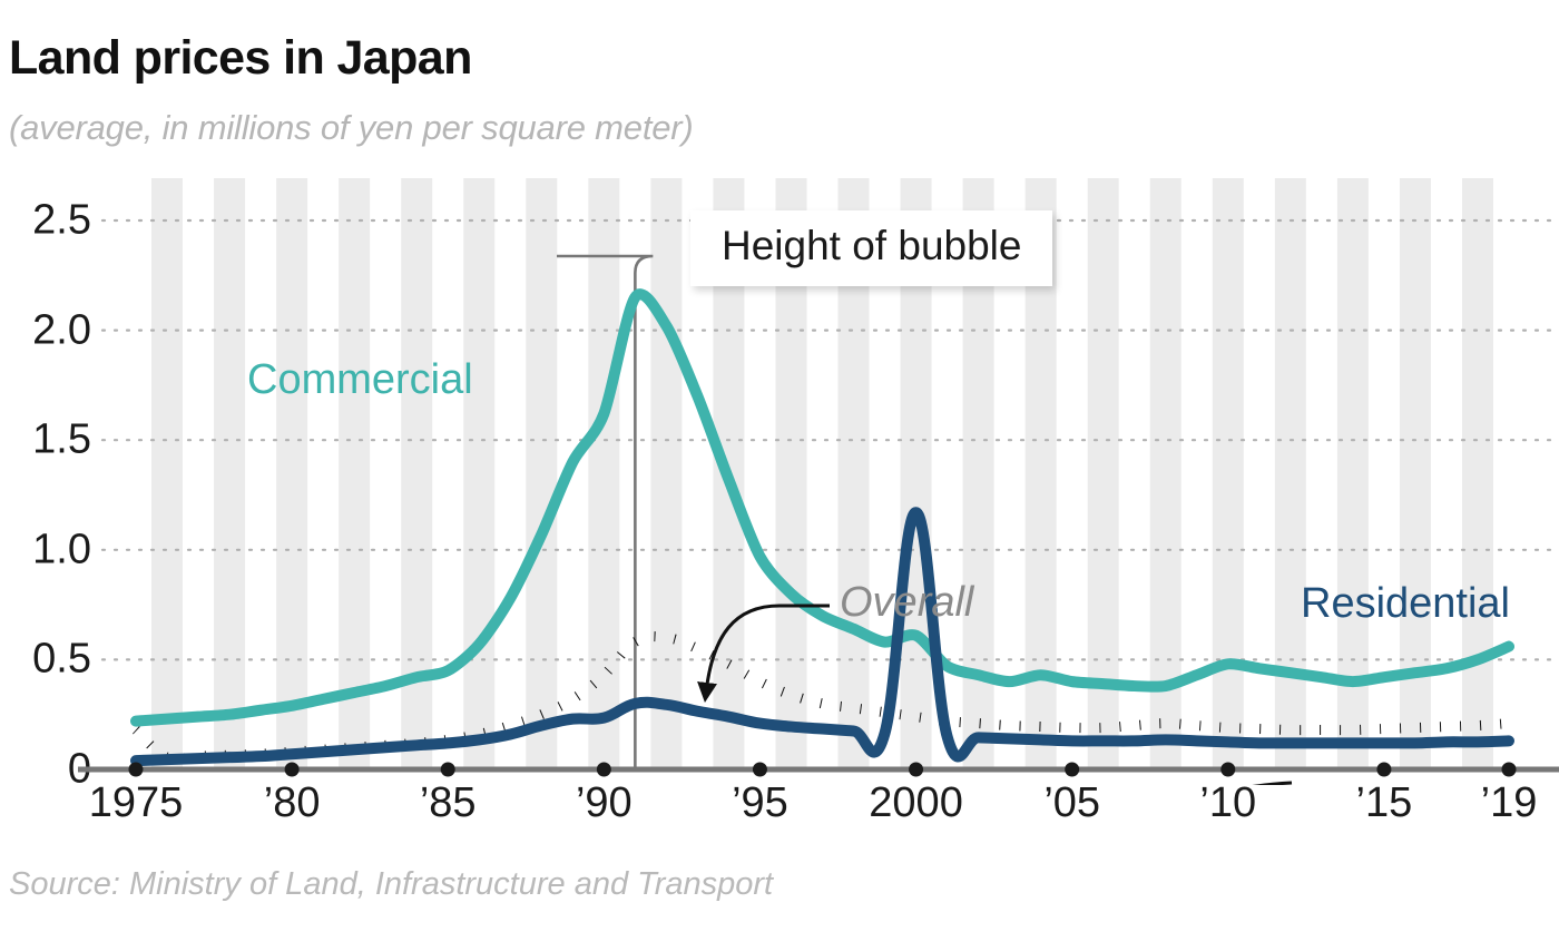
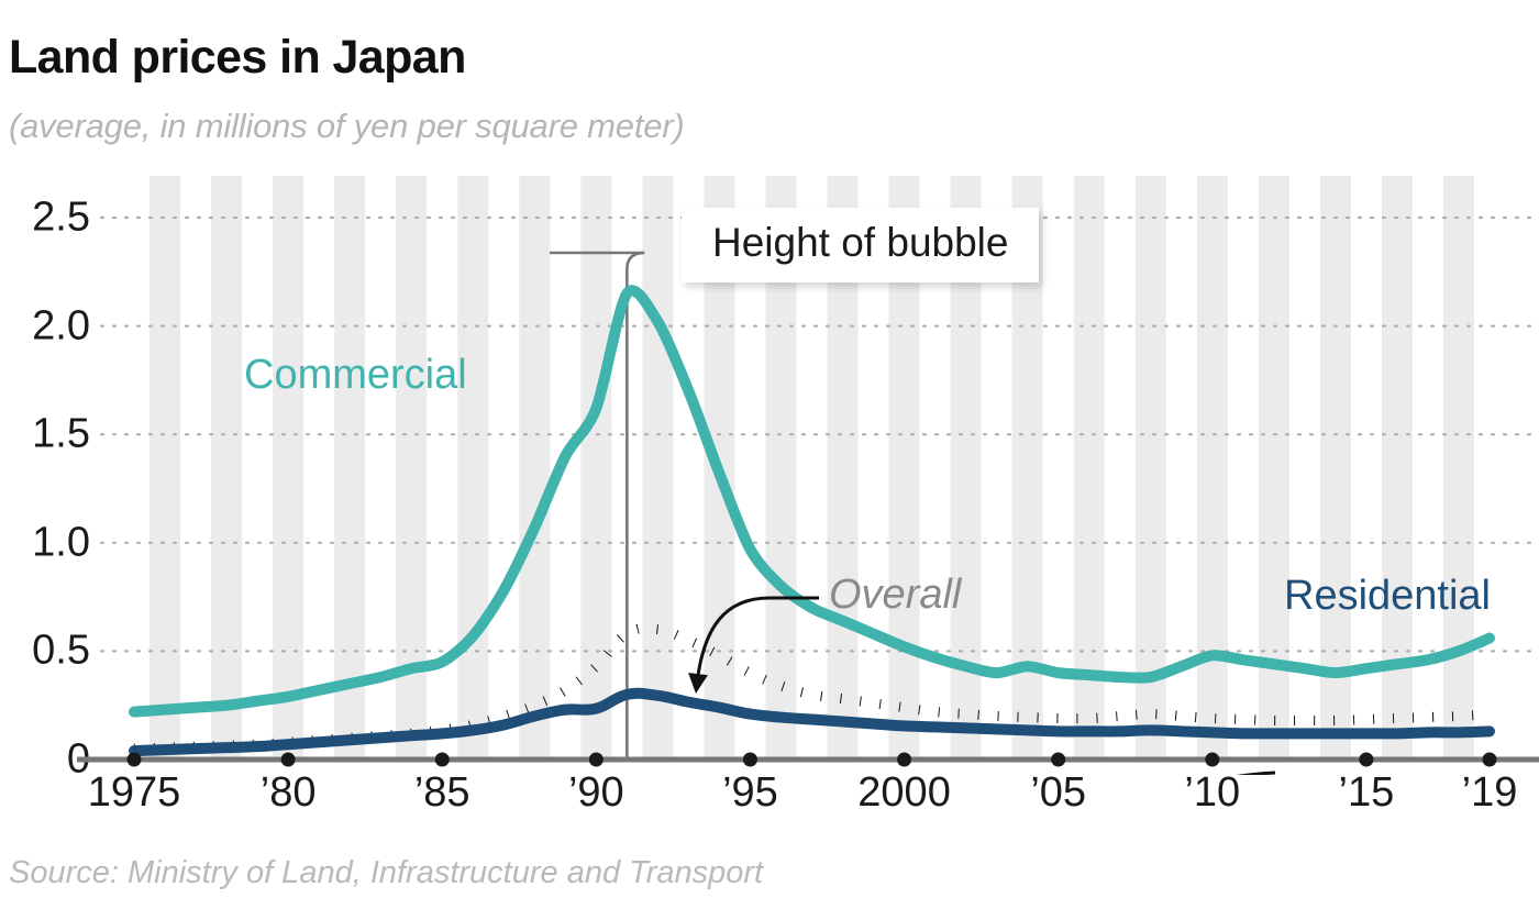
Overall/1975: 0.18 -> 0.05
Commercial/2000: 0.61 -> 0.52
Residential/2000: 1.17 -> 0.15
